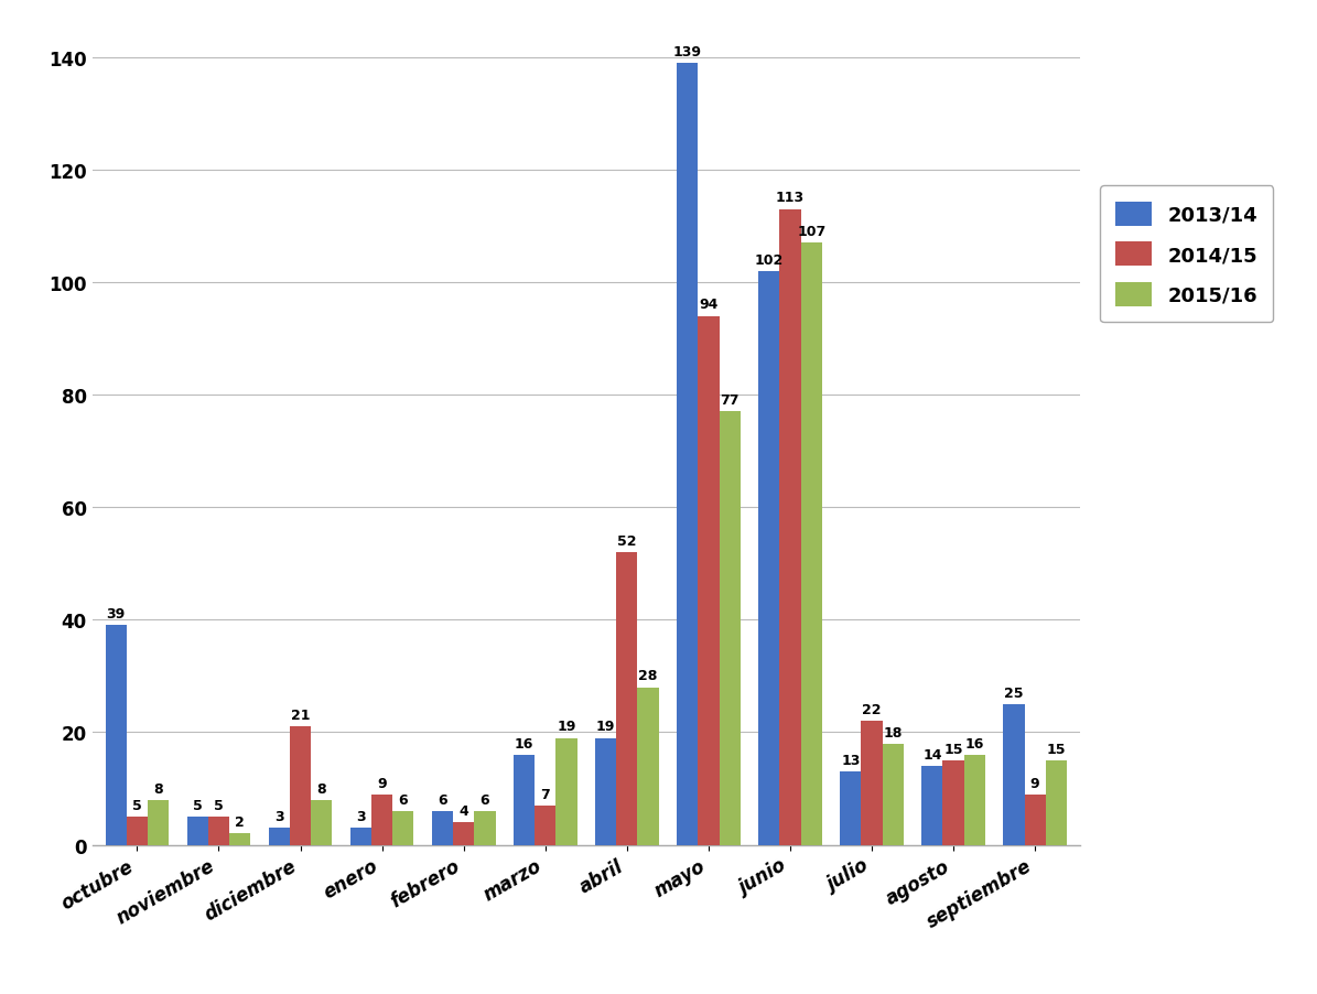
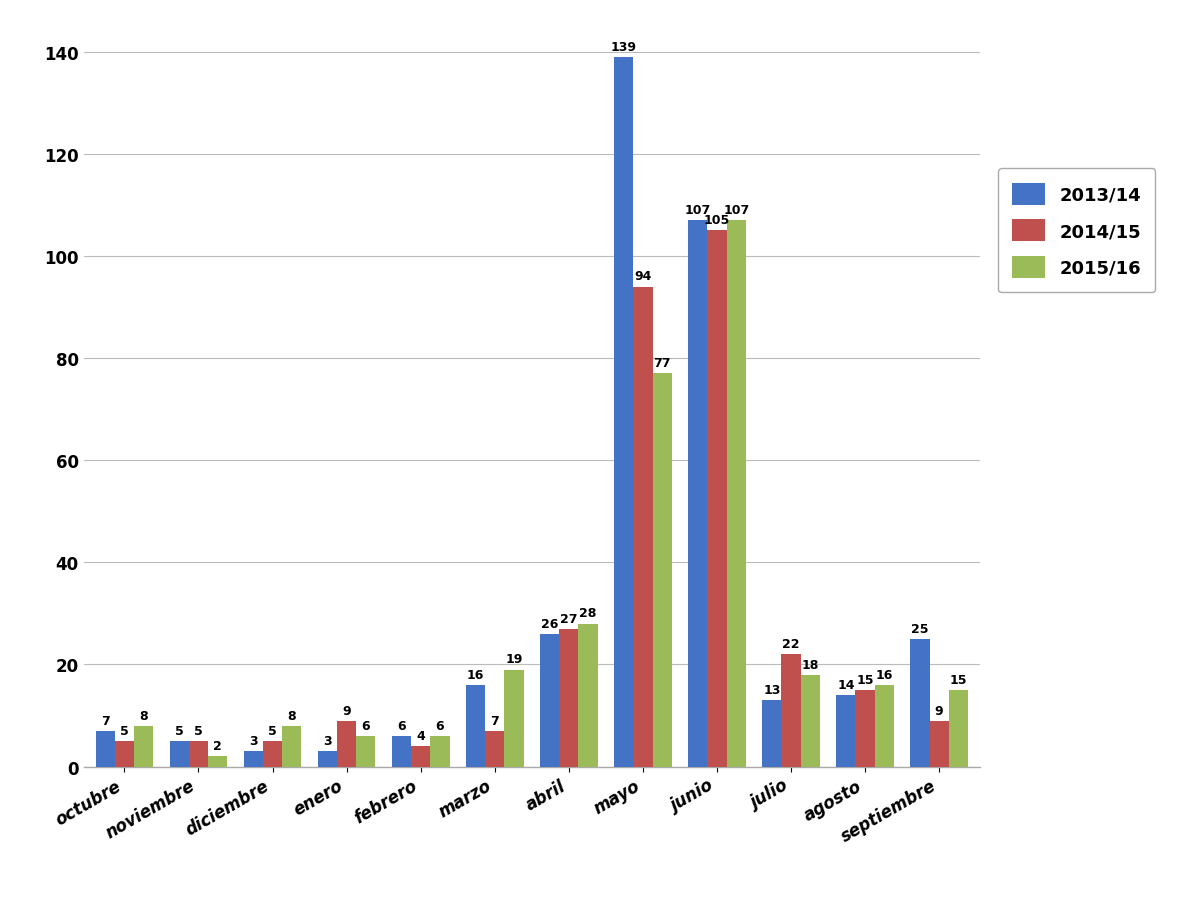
2013/14/octubre: 39 -> 7
2014/15/diciembre: 21 -> 5
2013/14/abril: 19 -> 26
2014/15/abril: 52 -> 27
2013/14/junio: 102 -> 107
2014/15/junio: 113 -> 105
